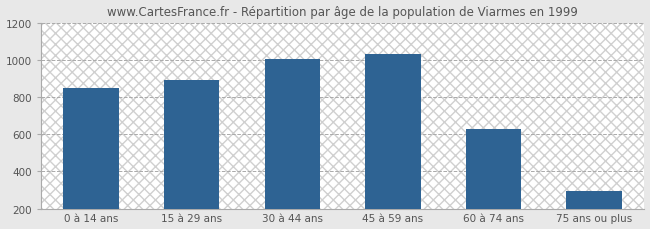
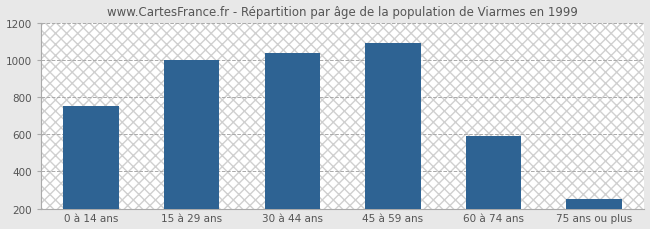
0 à 14 ans: 850 -> 750
15 à 29 ans: 890 -> 1000
30 à 44 ans: 1010 -> 1040
45 à 59 ans: 1030 -> 1090
60 à 74 ans: 630 -> 590
75 ans ou plus: 290 -> 250
